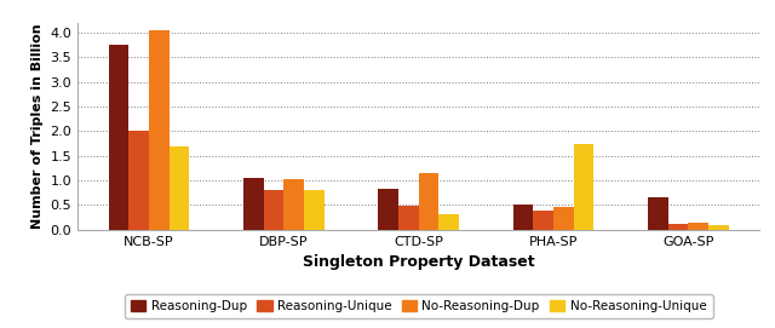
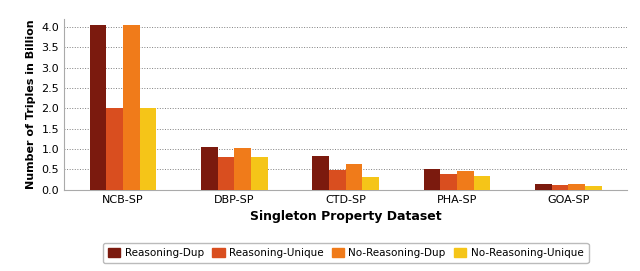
Reasoning-Dup/NCB-SP: 3.75 -> 4.05
No-Reasoning-Unique/NCB-SP: 1.70 -> 2.02
No-Reasoning-Dup/CTD-SP: 1.15 -> 0.64
No-Reasoning-Unique/PHA-SP: 1.75 -> 0.33
Reasoning-Dup/GOA-SP: 0.65 -> 0.15
